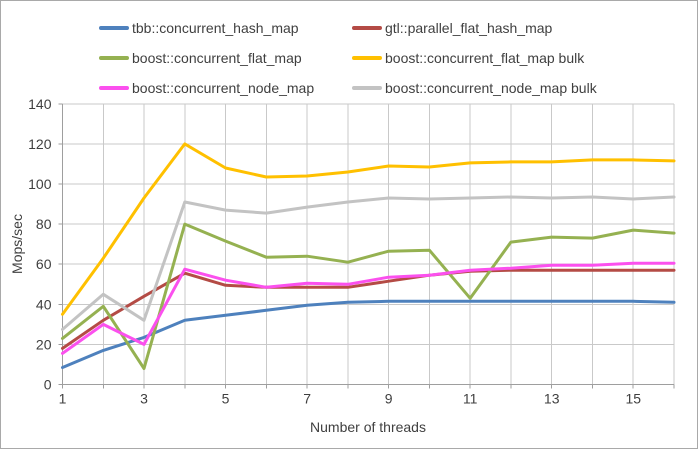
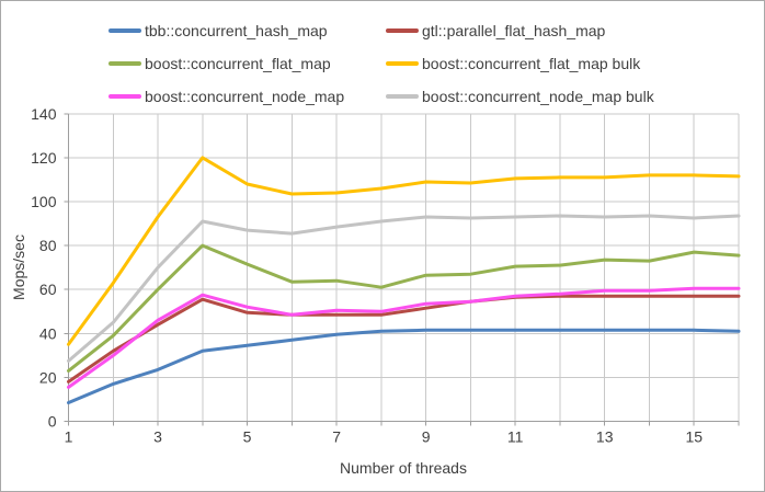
boost::concurrent_flat_map/3: 8 -> 60
boost::concurrent_node_map/3: 20 -> 46
boost::concurrent_node_map bulk/3: 32 -> 70
boost::concurrent_flat_map/11: 43 -> 70
